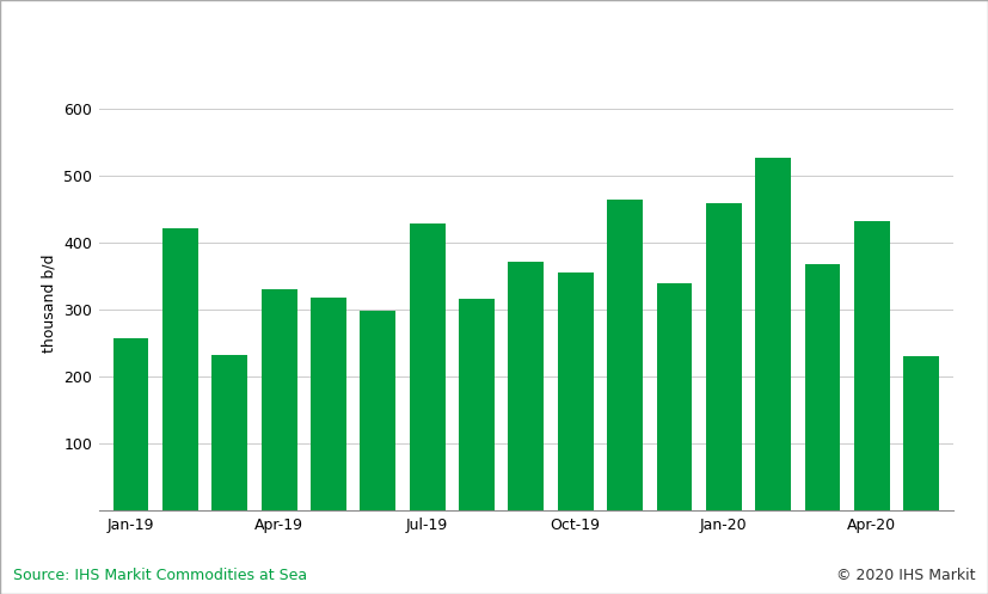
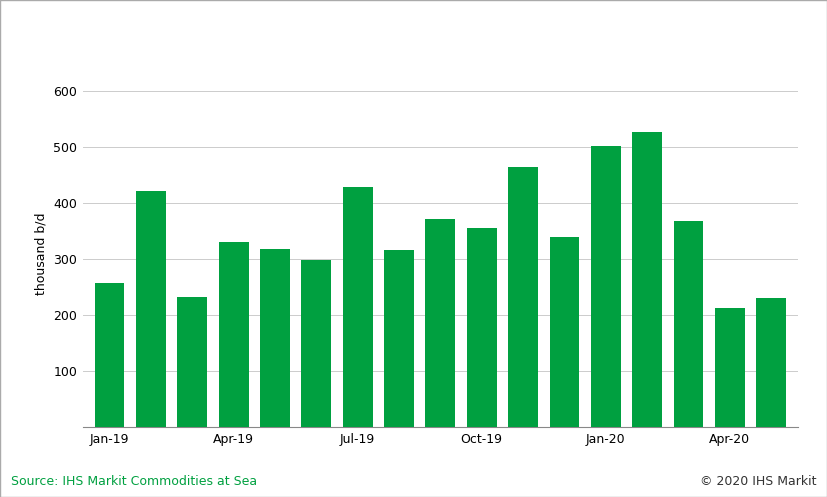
Jan-20: 458 -> 502
Apr-20: 432 -> 212
